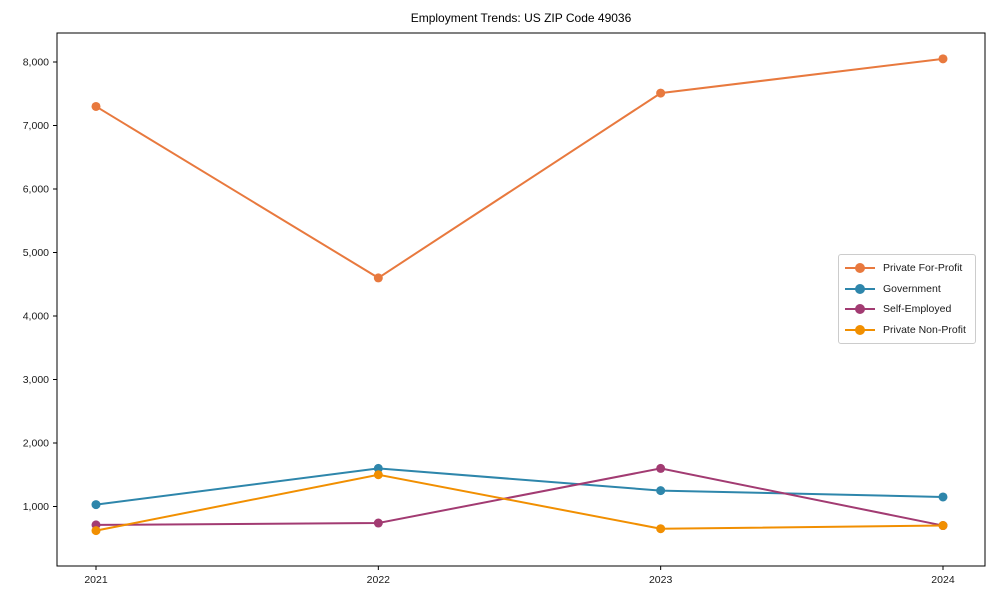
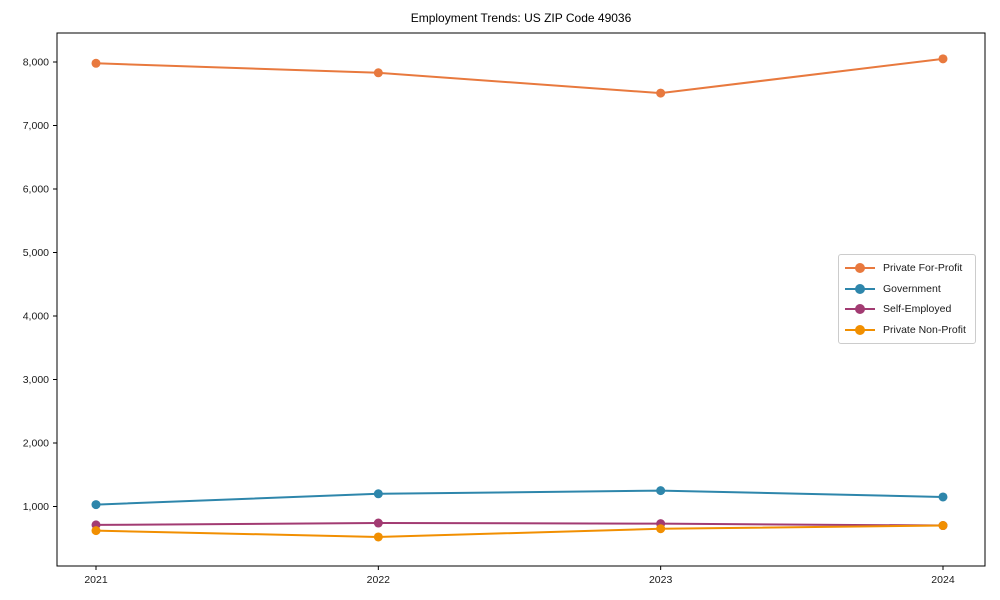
Private For-Profit/2021: 7300 -> 8000
Private For-Profit/2022: 4600 -> 7800
Government/2022: 1600 -> 1200
Private Non-Profit/2022: 1500 -> 500
Self-Employed/2023: 1600 -> 700
